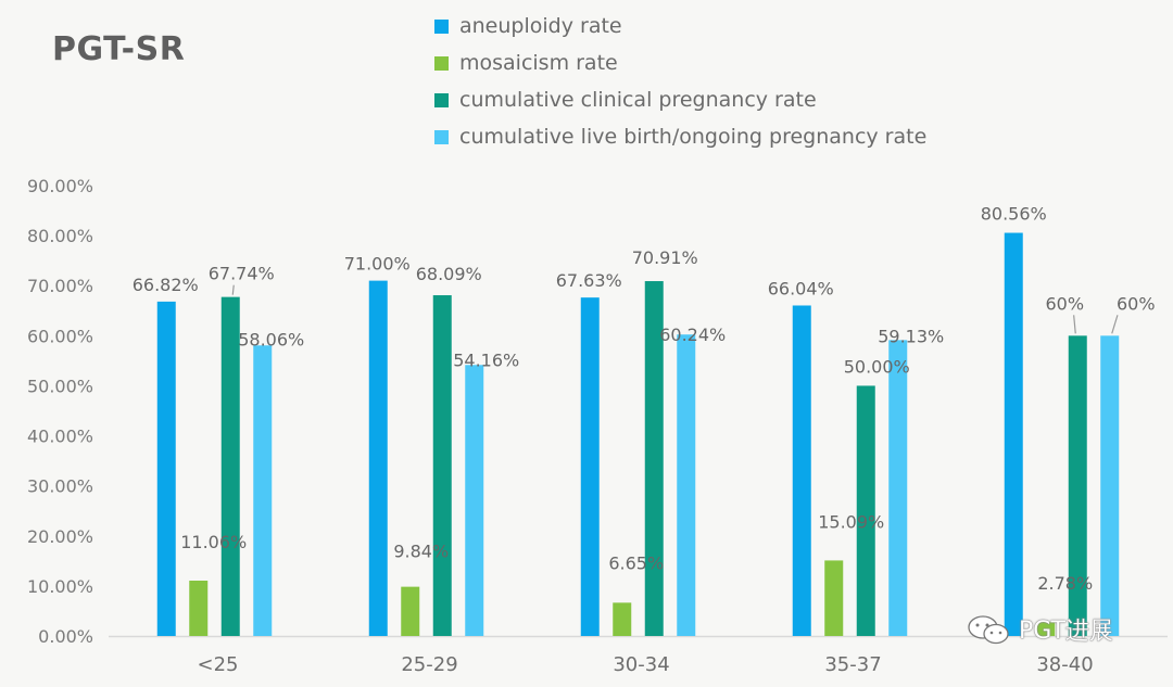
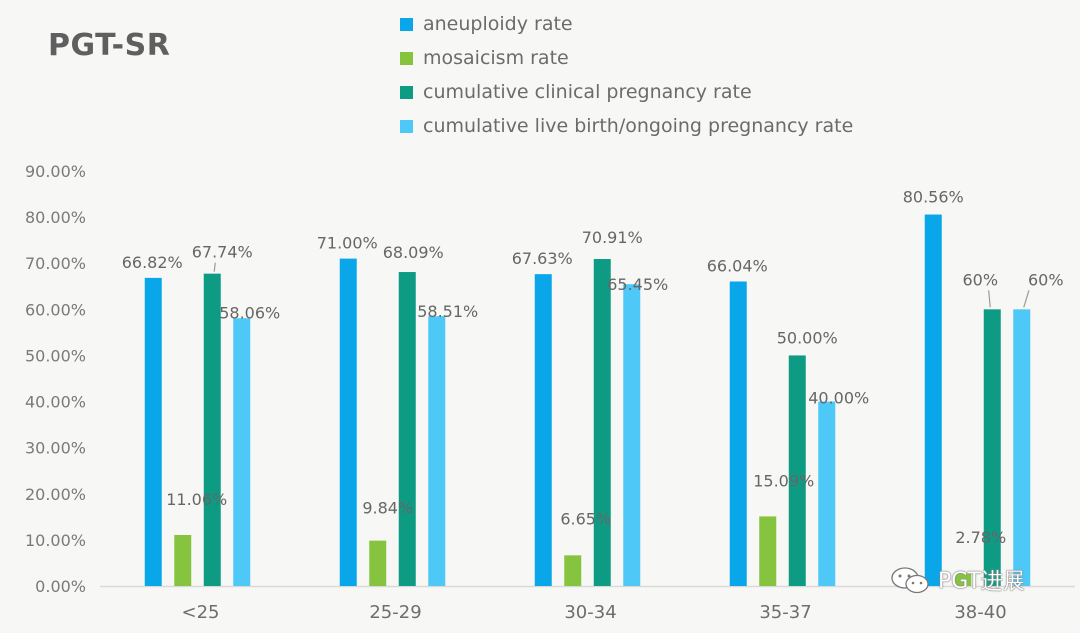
cumulative live birth/ongoing pregnancy rate/25-29: 54.16% -> 58.51%
cumulative live birth/ongoing pregnancy rate/30-34: 60.24% -> 65.45%
cumulative live birth/ongoing pregnancy rate/35-37: 59.13% -> 40.00%
